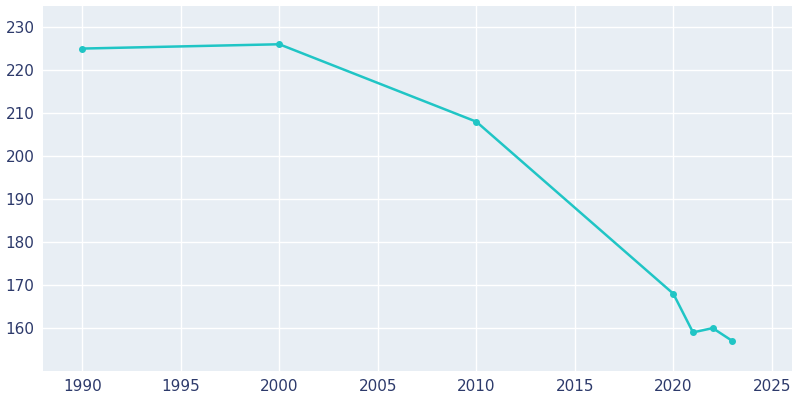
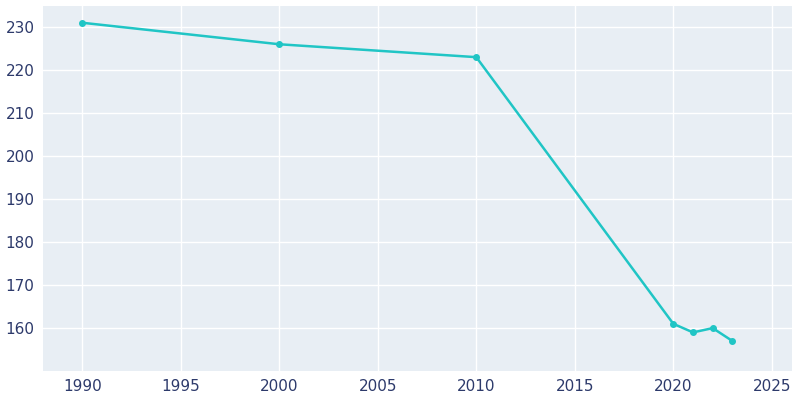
1990: 225 -> 231
2010: 208 -> 223
2020: 168 -> 161
